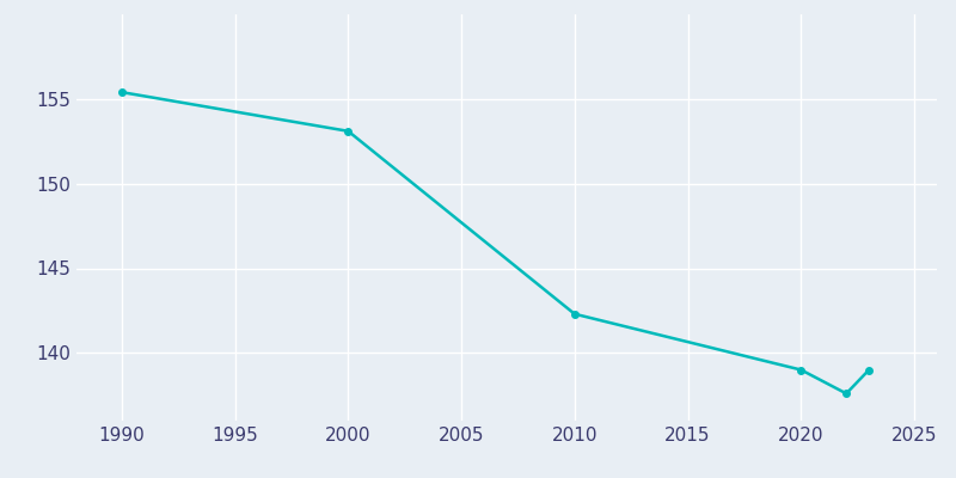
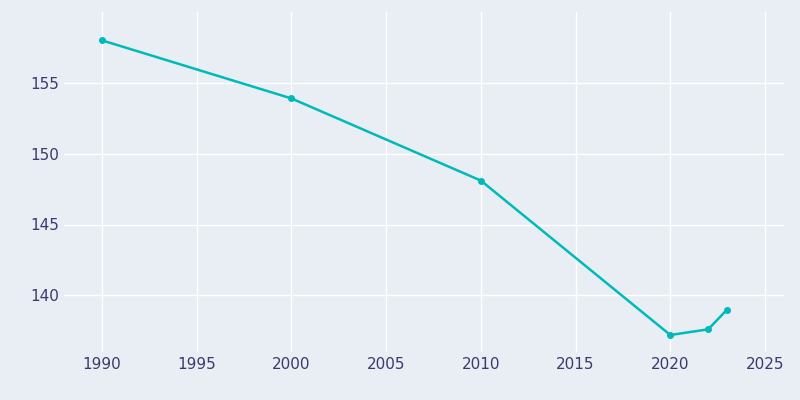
1990: 155.4 -> 158.0
2000: 153.1 -> 153.9
2010: 142.3 -> 148.1
2020: 139.0 -> 137.2
